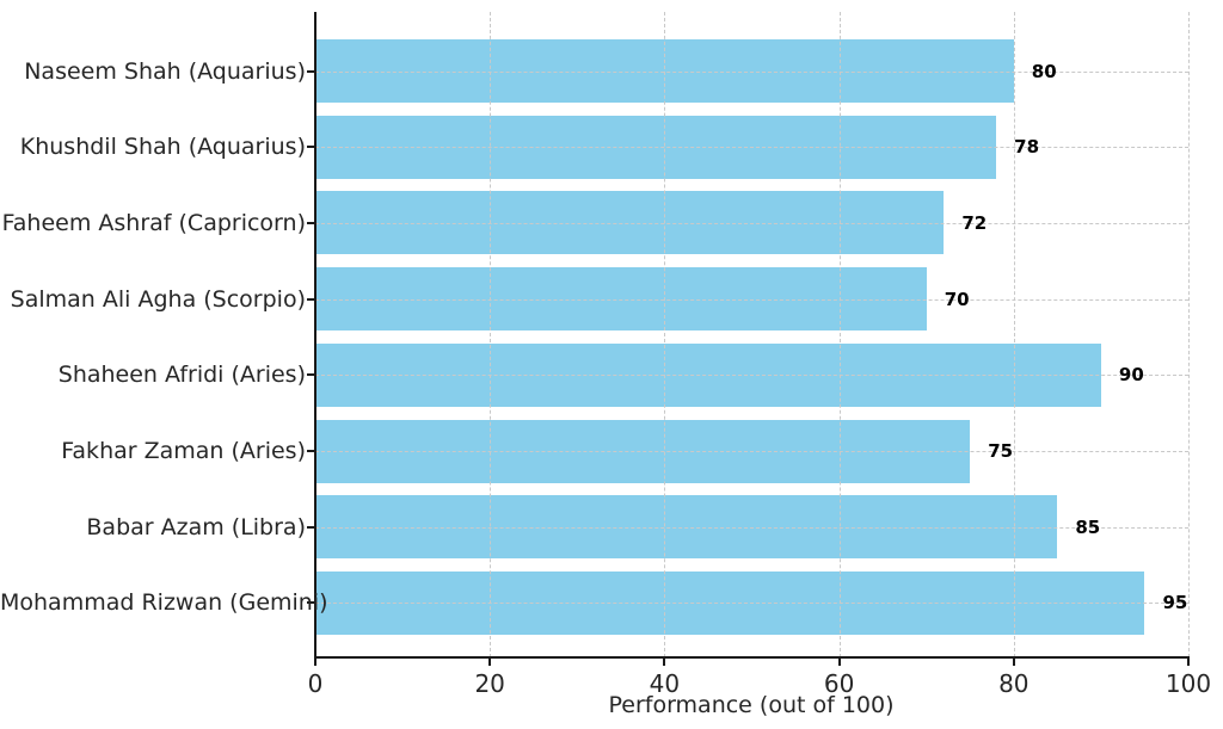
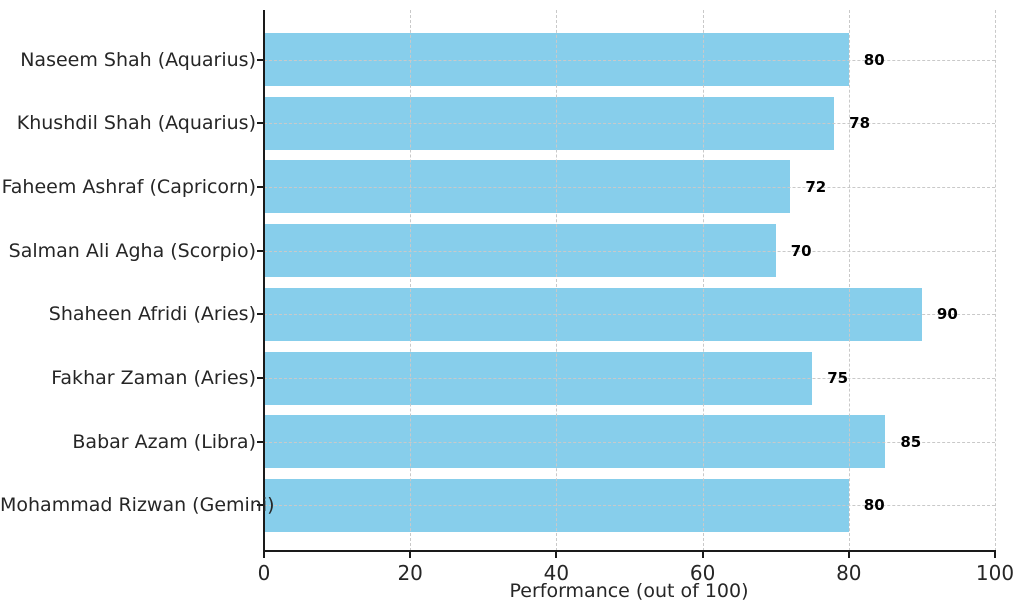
Mohammad Rizwan (Gemini): 95 -> 80
